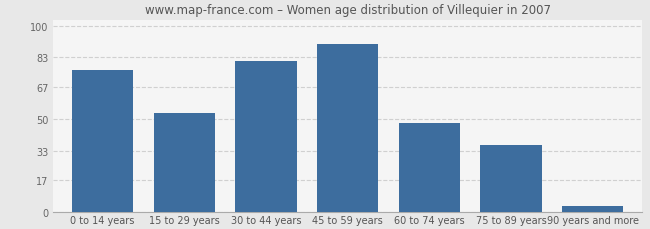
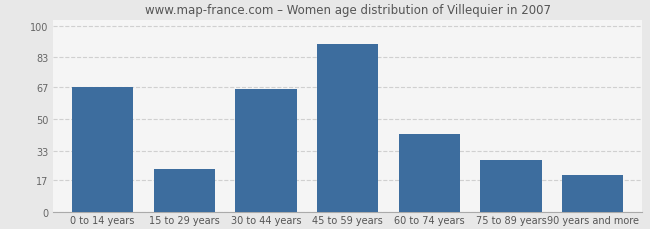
0 to 14 years: 76 -> 67
15 to 29 years: 53 -> 23
30 to 44 years: 81 -> 66
60 to 74 years: 48 -> 42
75 to 89 years: 36 -> 28
90 years and more: 3 -> 20
